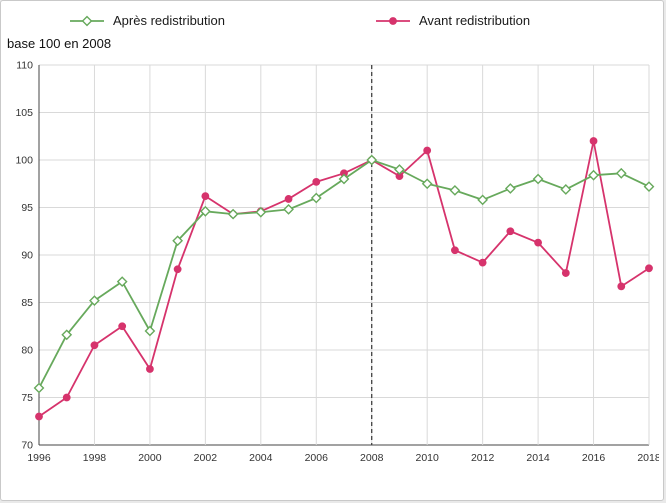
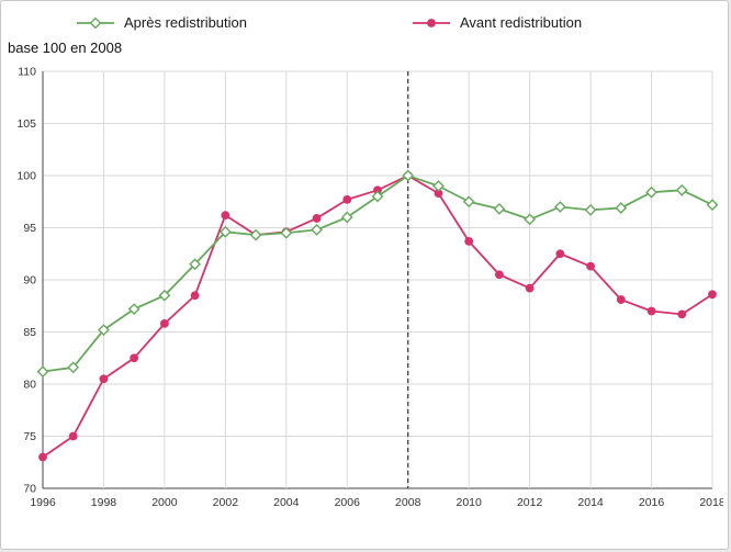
Après redistribution/1996: 76 -> 81
Après redistribution/2000: 82 -> 88
Avant redistribution/2000: 78 -> 86
Avant redistribution/2010: 101 -> 94
Après redistribution/2014: 98 -> 97
Avant redistribution/2016: 102 -> 87
